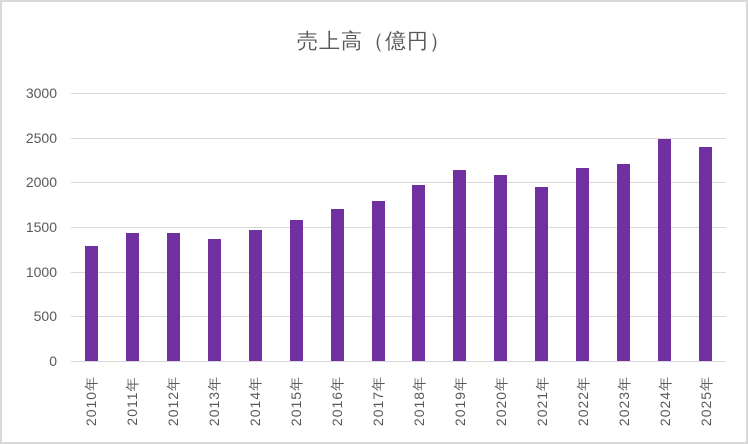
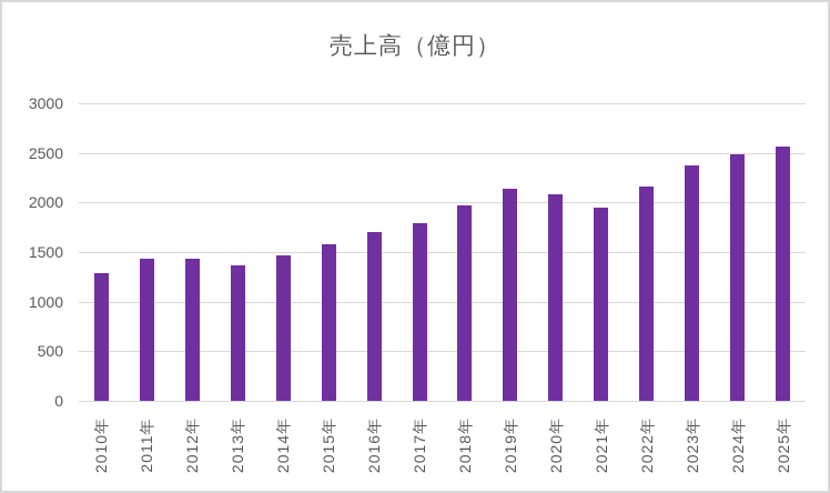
2023年: 2200 -> 2400
2025年: 2400 -> 2600
